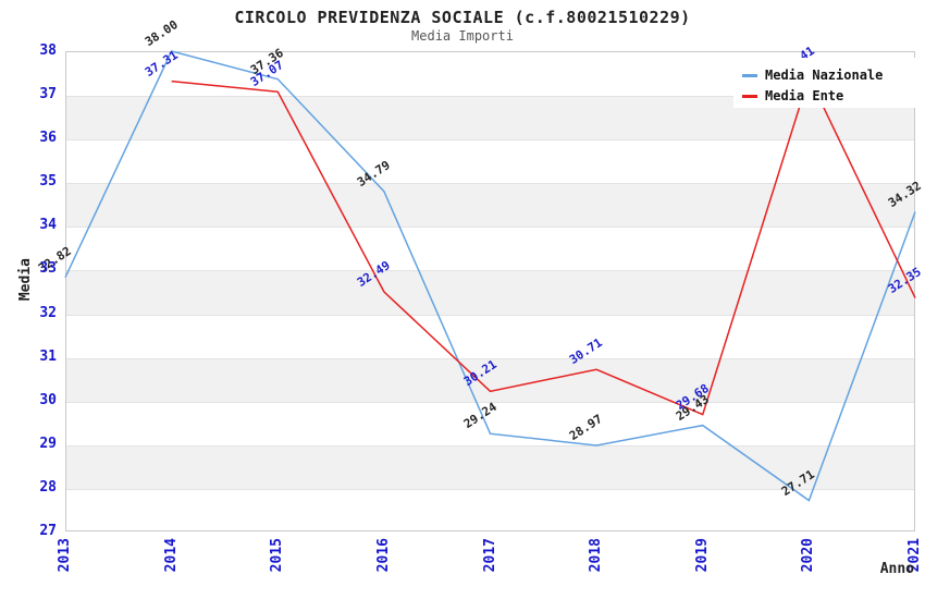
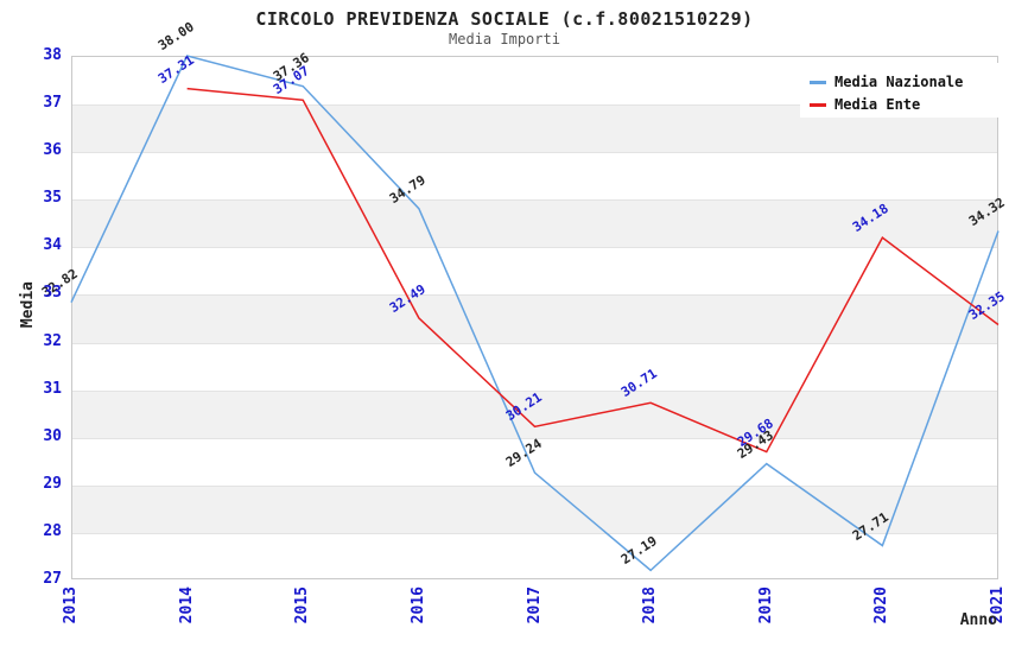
Media Nazionale/2018: 28.97 -> 27.19
Media Ente/2020: 37.41 -> 34.18
